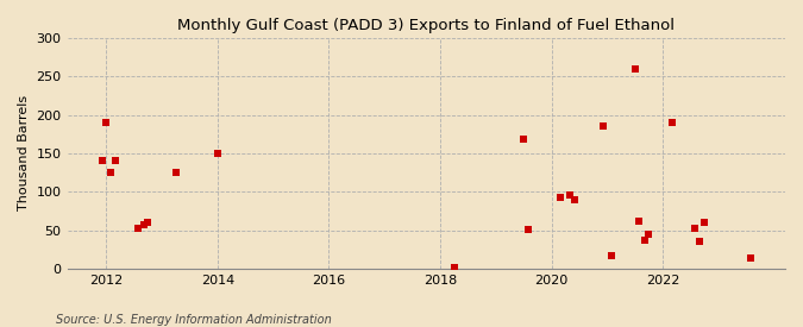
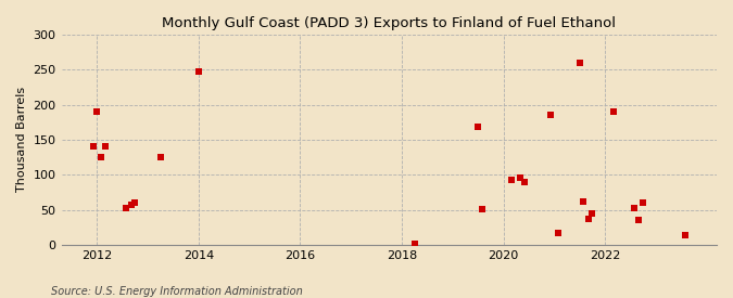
2014: 150 -> 248
